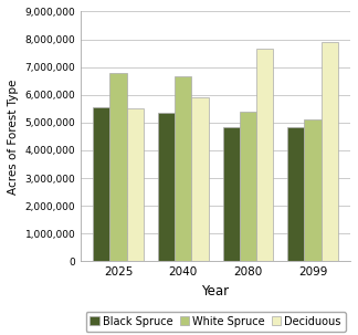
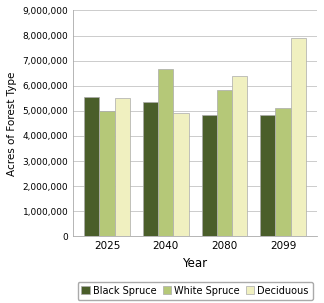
White Spruce/2025: 6,800,000 -> 5,000,000
Deciduous/2040: 5,900,000 -> 4,900,000
White Spruce/2080: 5,400,000 -> 5,850,000
Deciduous/2080: 7,650,000 -> 6,400,000
